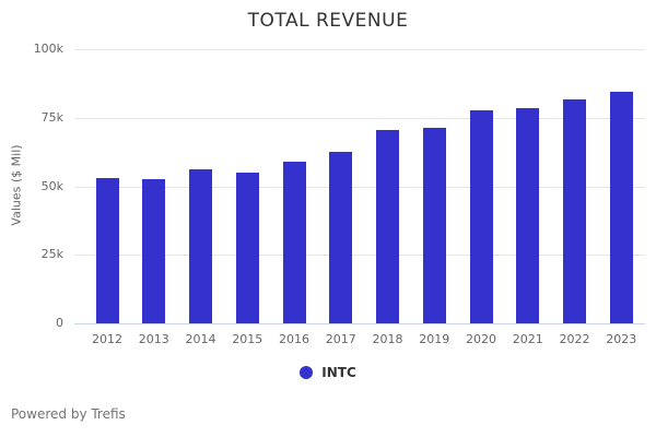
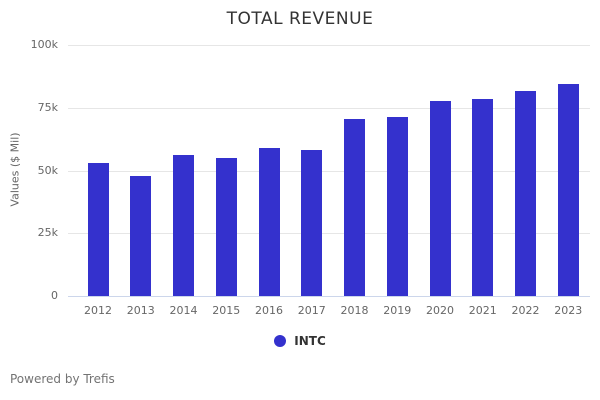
2013: 52k -> 48k
2017: 62k -> 58k
